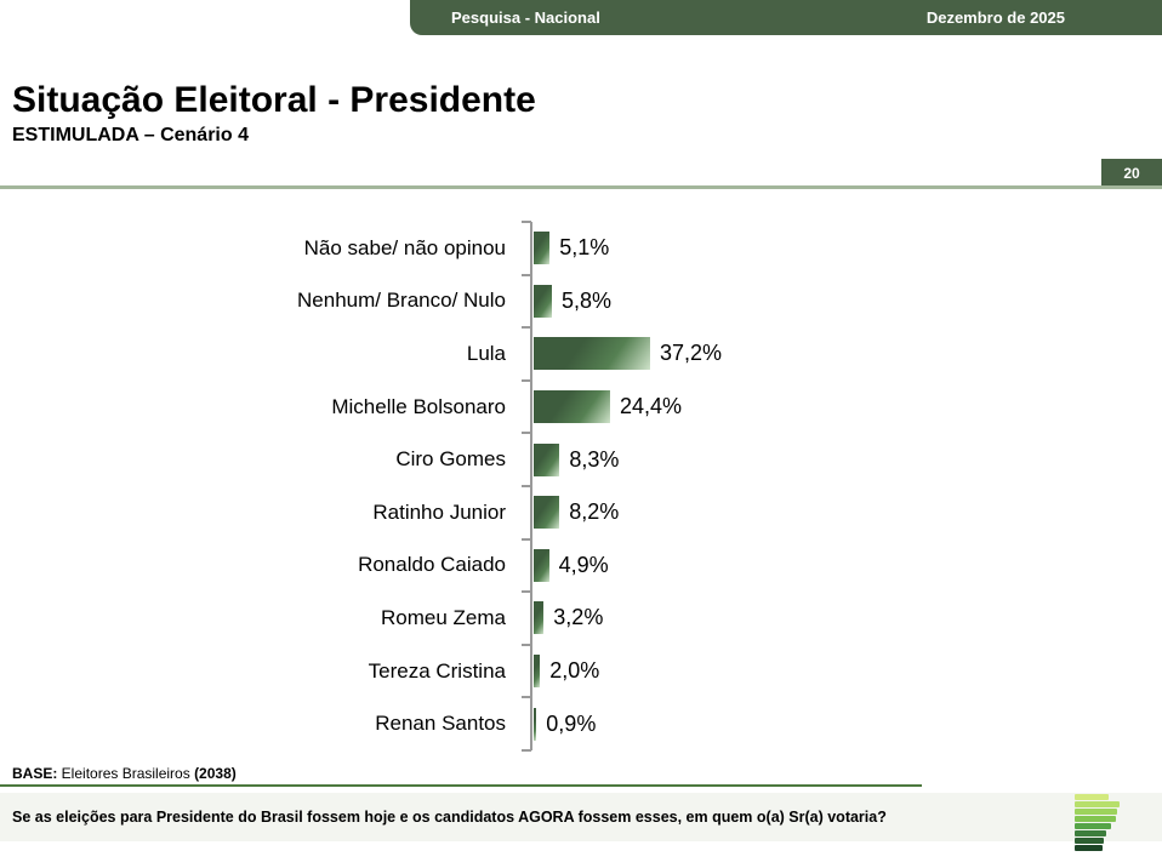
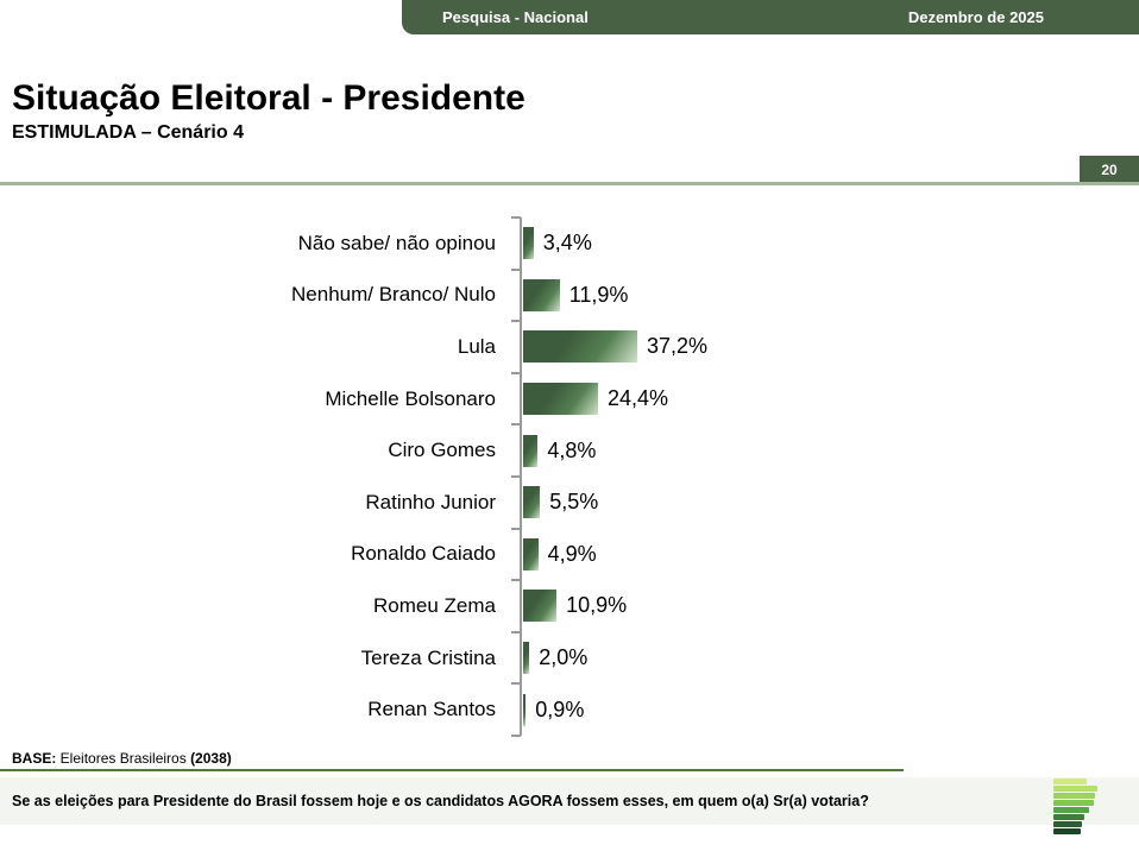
Não sabe/ não opinou: 5,1% -> 3,4%
Nenhum/ Branco/ Nulo: 5,8% -> 11,9%
Ciro Gomes: 8,3% -> 4,8%
Ratinho Junior: 8,2% -> 5,5%
Romeu Zema: 3,2% -> 10,9%
